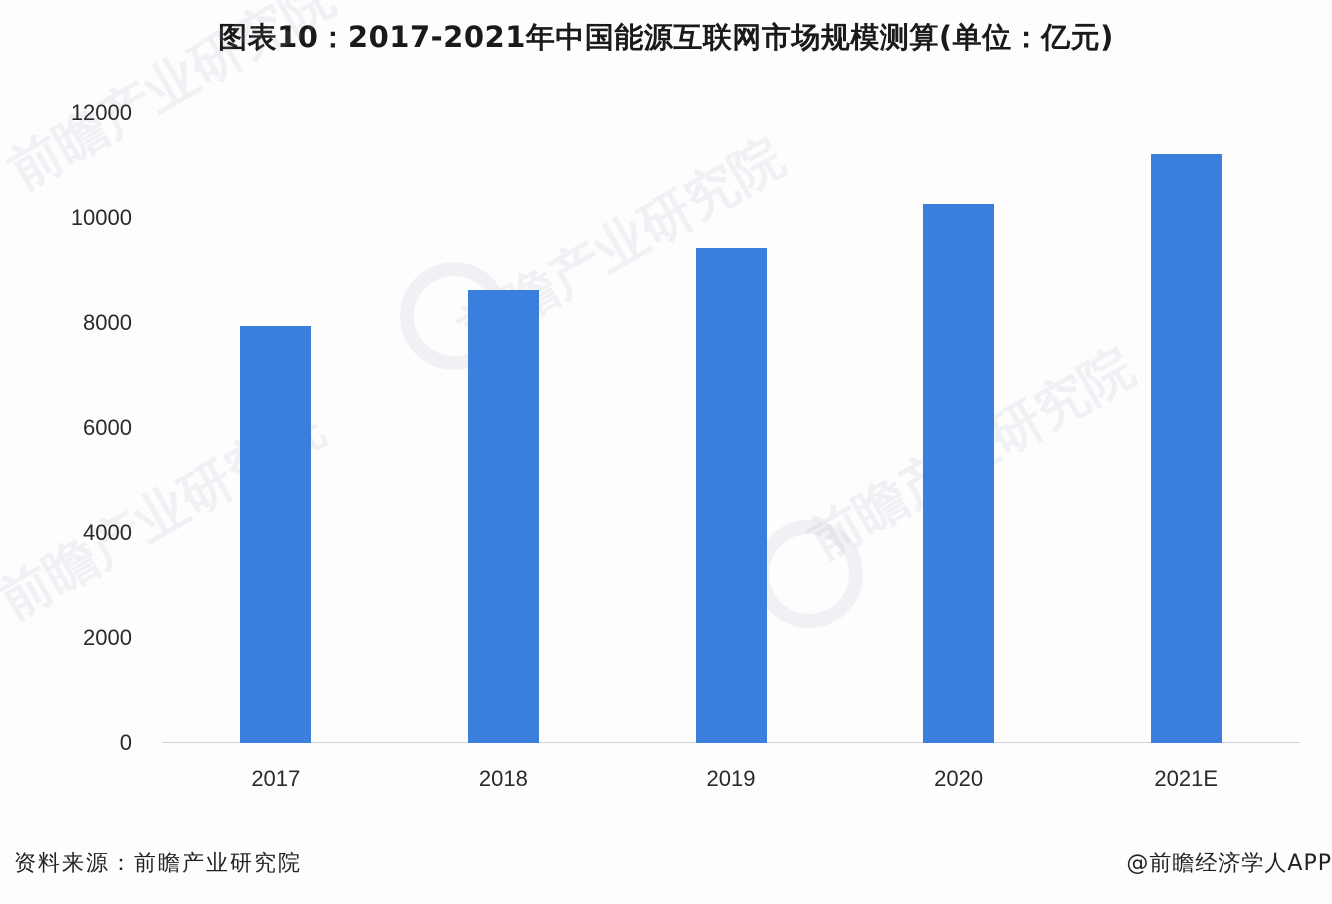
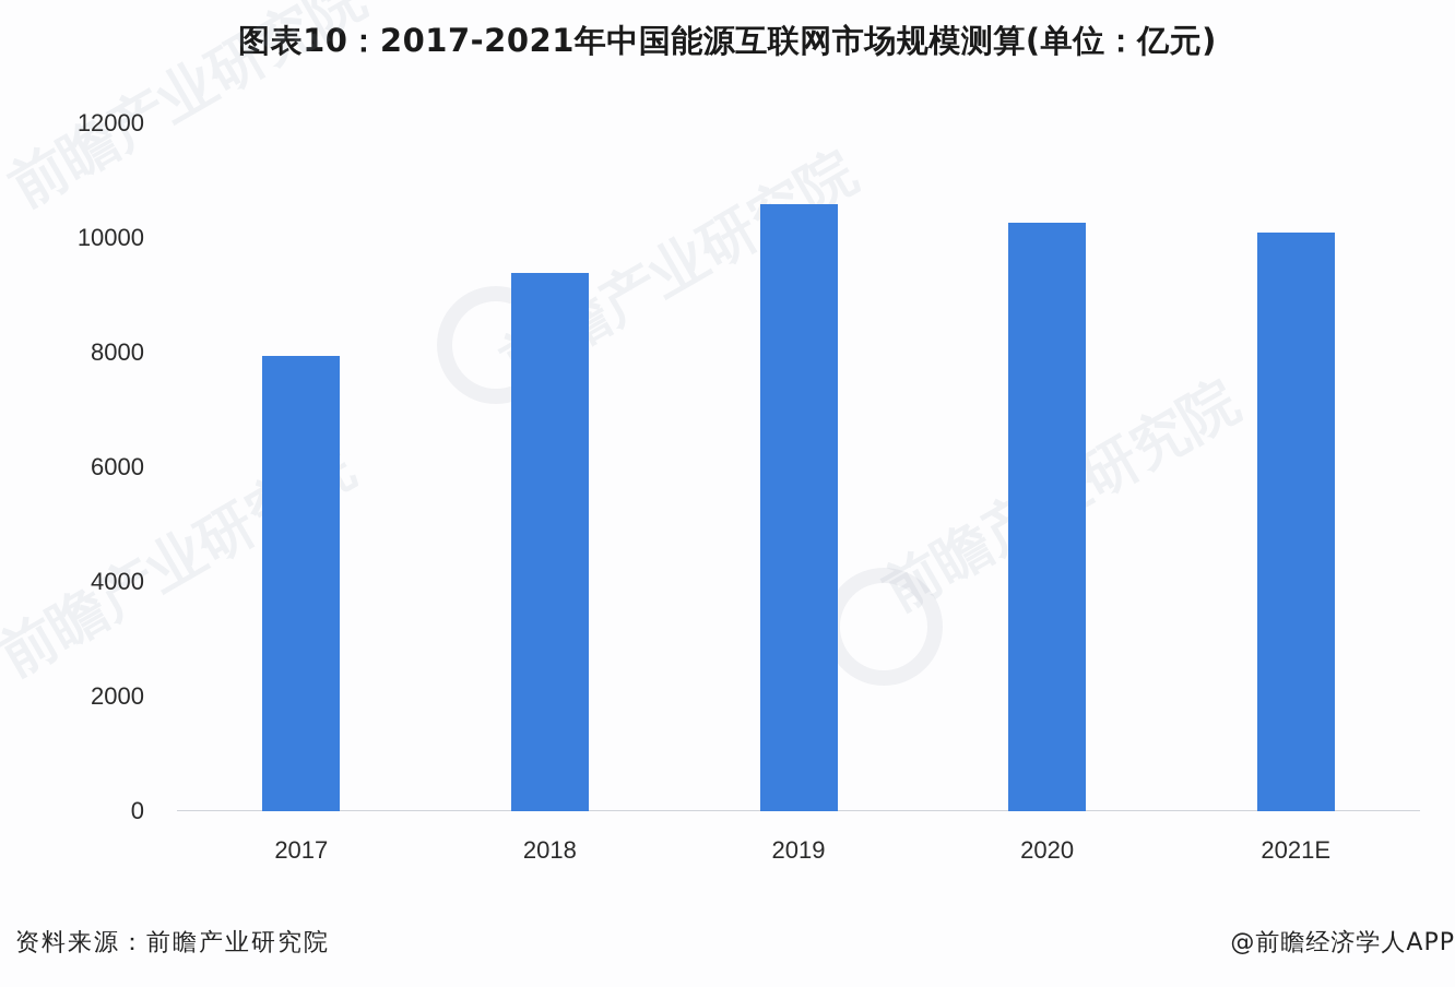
2018: 8600 -> 9400
2019: 9400 -> 10600
2021E: 11200 -> 10100
